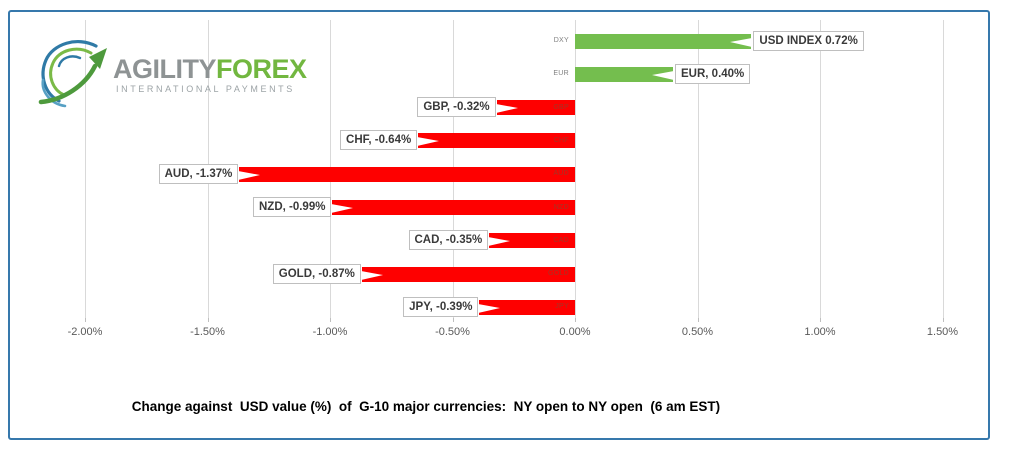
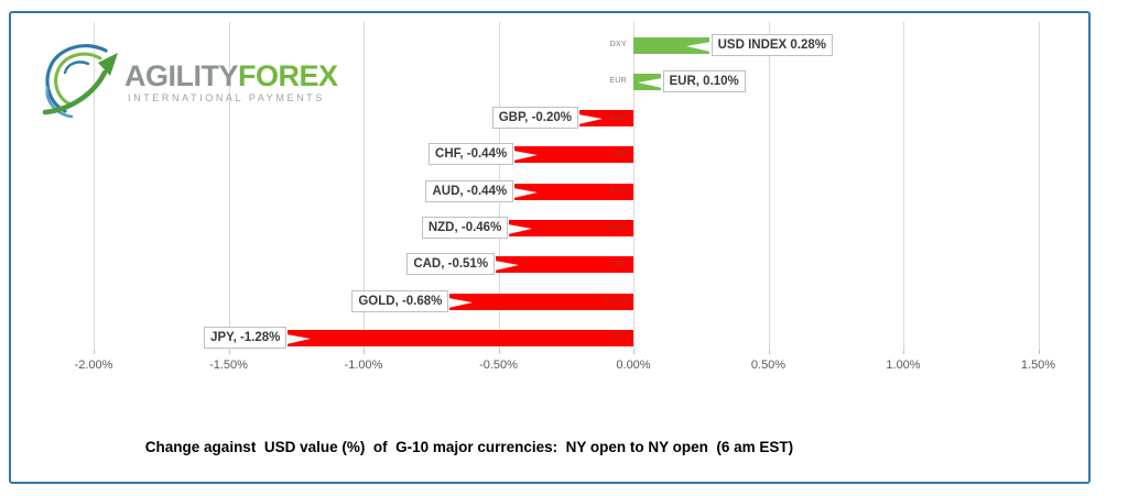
DXY: 0.72% -> 0.28%
EUR: 0.40% -> 0.10%
GBP: -0.32% -> -0.20%
CHF: -0.64% -> -0.44%
AUD: -1.37% -> -0.44%
NZD: -0.99% -> -0.46%
CAD: -0.35% -> -0.51%
GOLD: -0.87% -> -0.68%
JPY: -0.39% -> -1.28%
